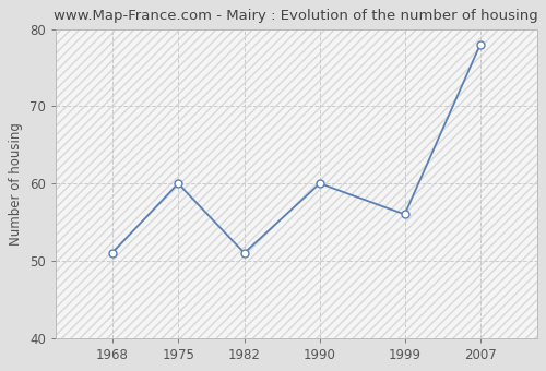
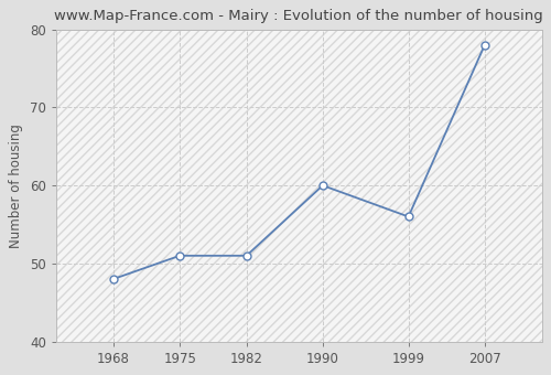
1968: 51 -> 48
1975: 60 -> 51
